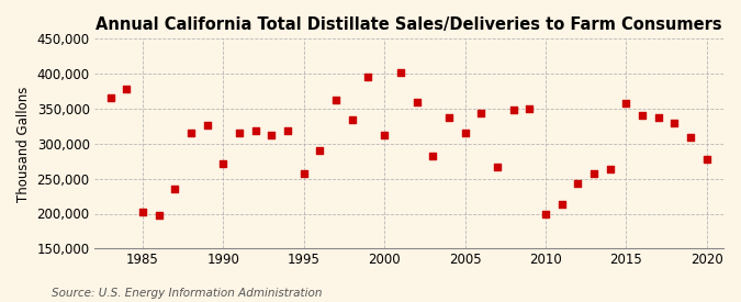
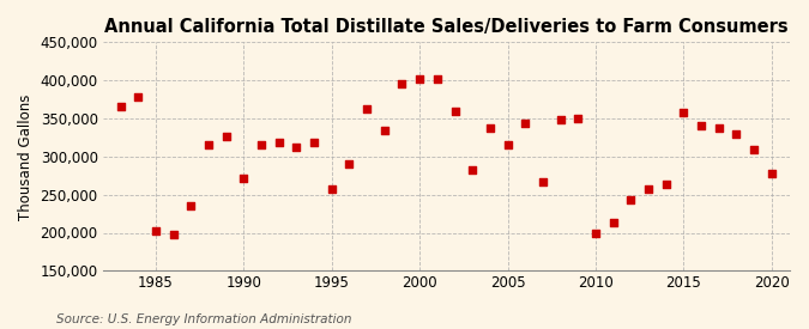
2000: 312,000 -> 402,000
